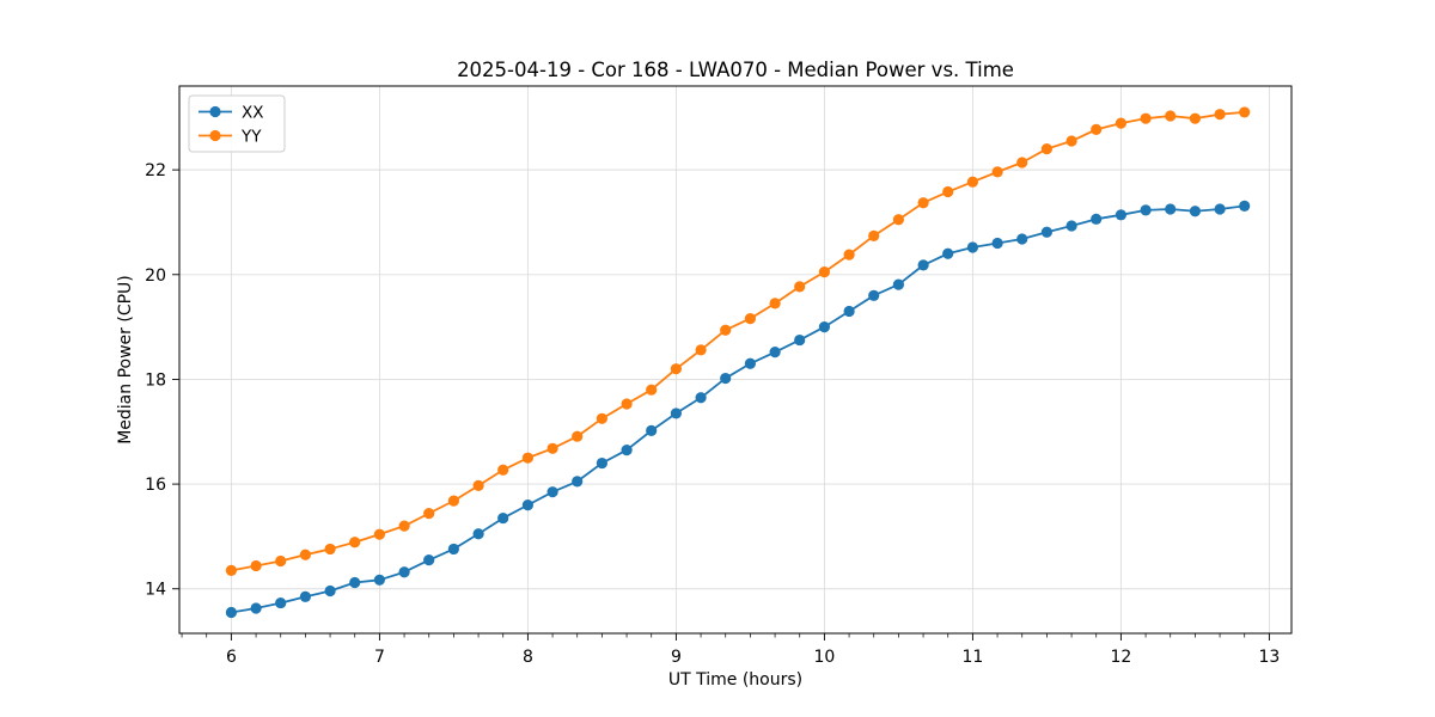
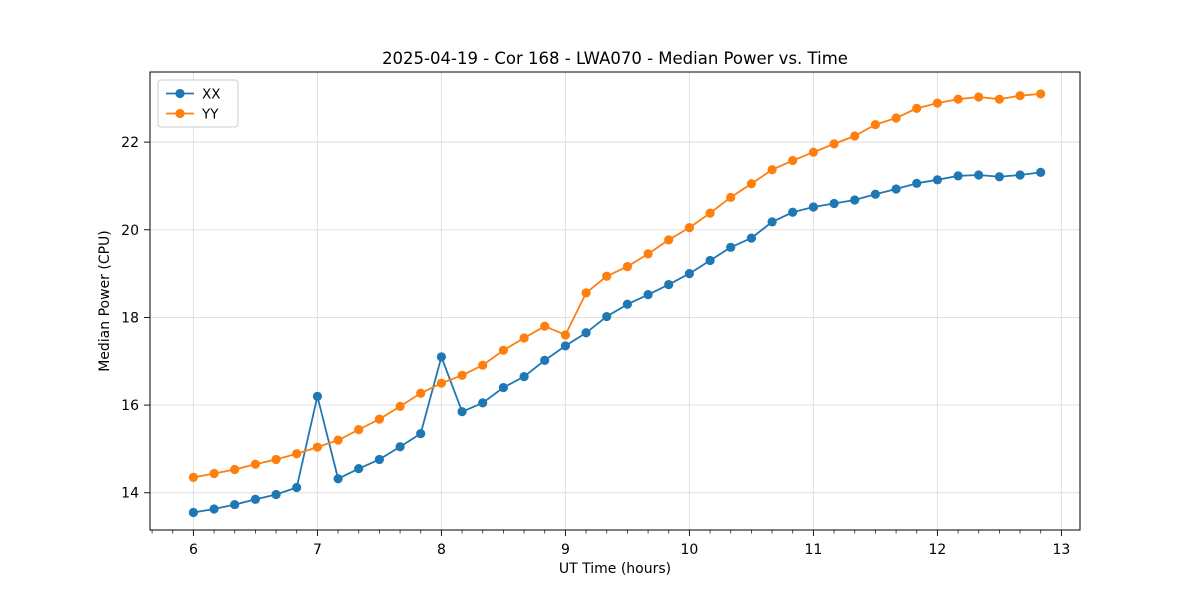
XX/7: 14.2 -> 16.2
XX/8: 15.6 -> 17.1
YY/9: 18.2 -> 17.6
